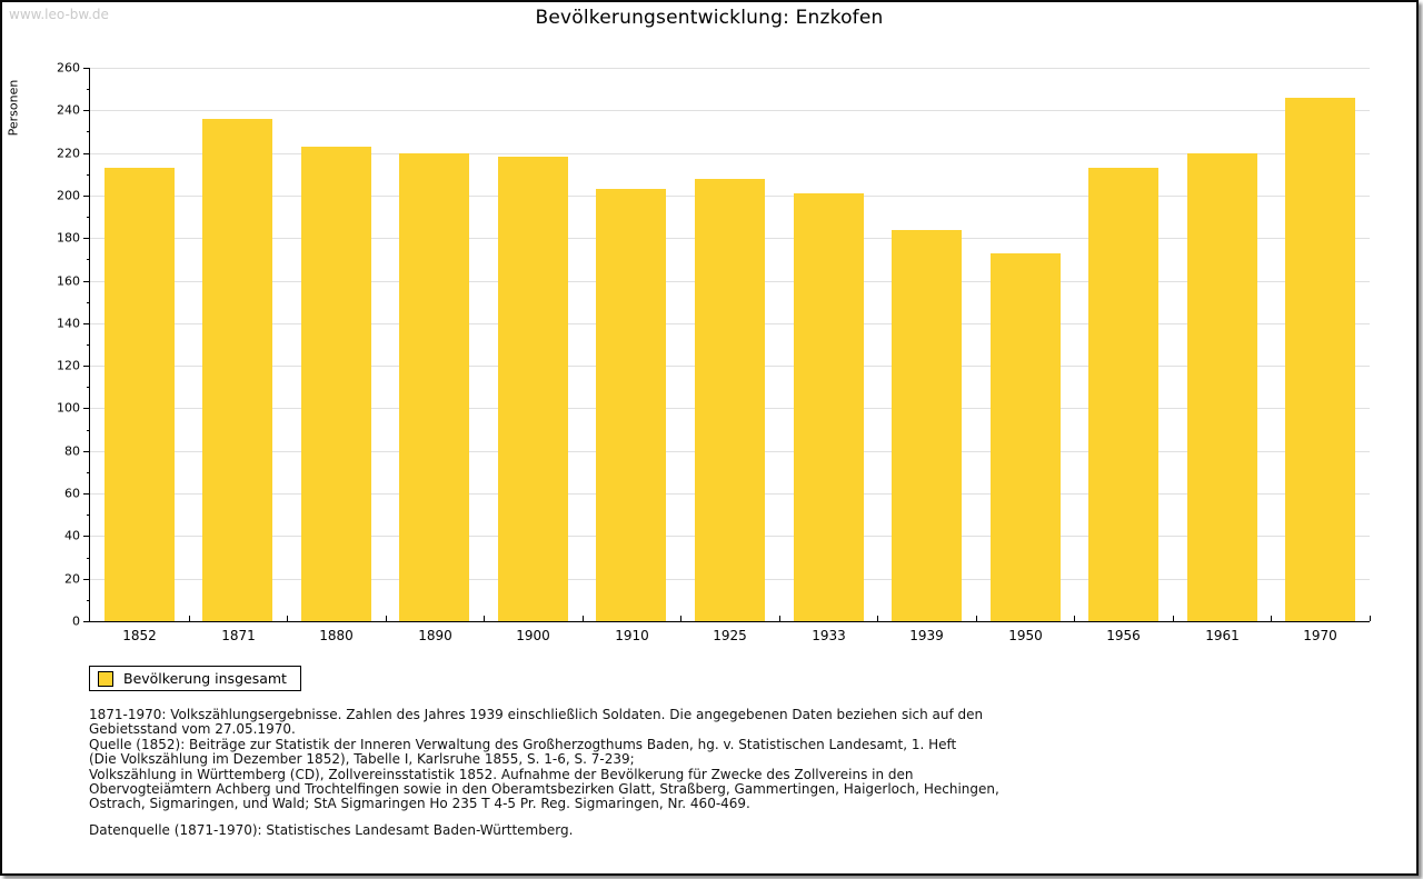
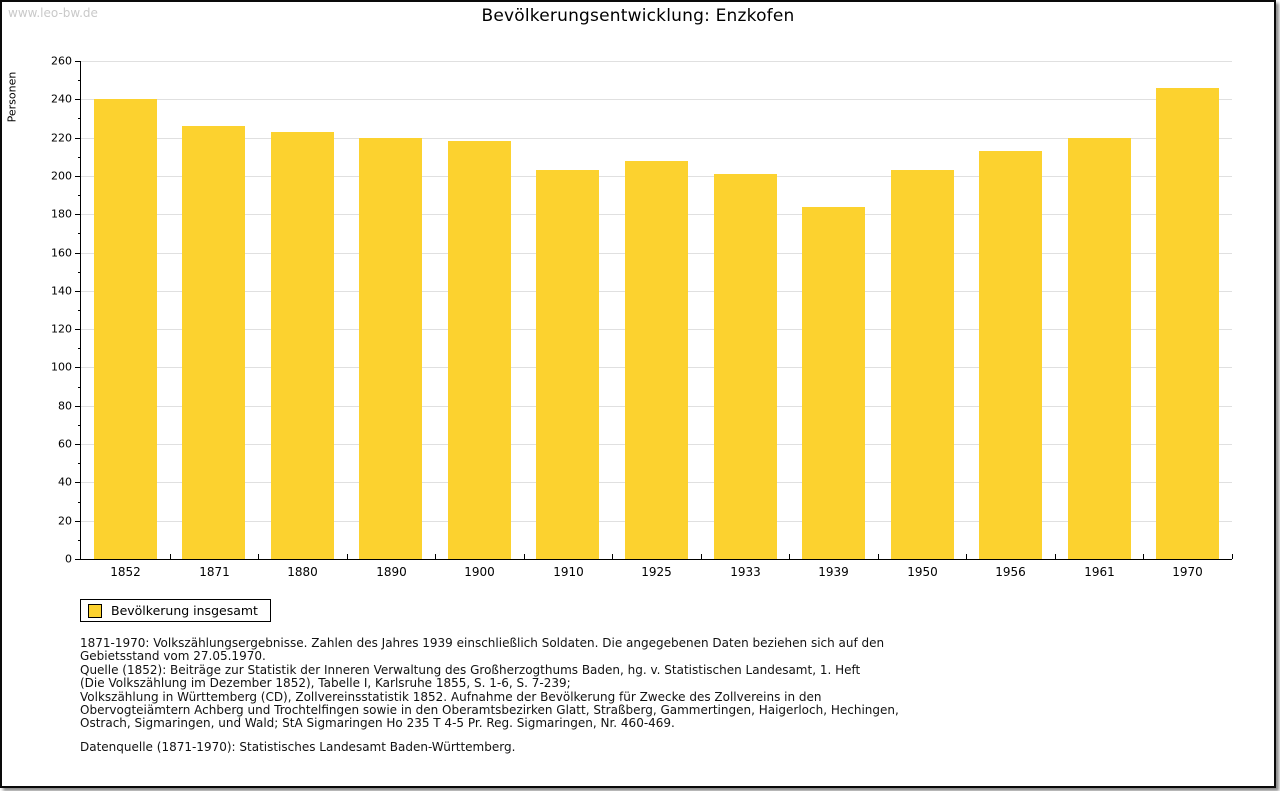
1852: 213 -> 240
1871: 236 -> 226
1950: 173 -> 203
